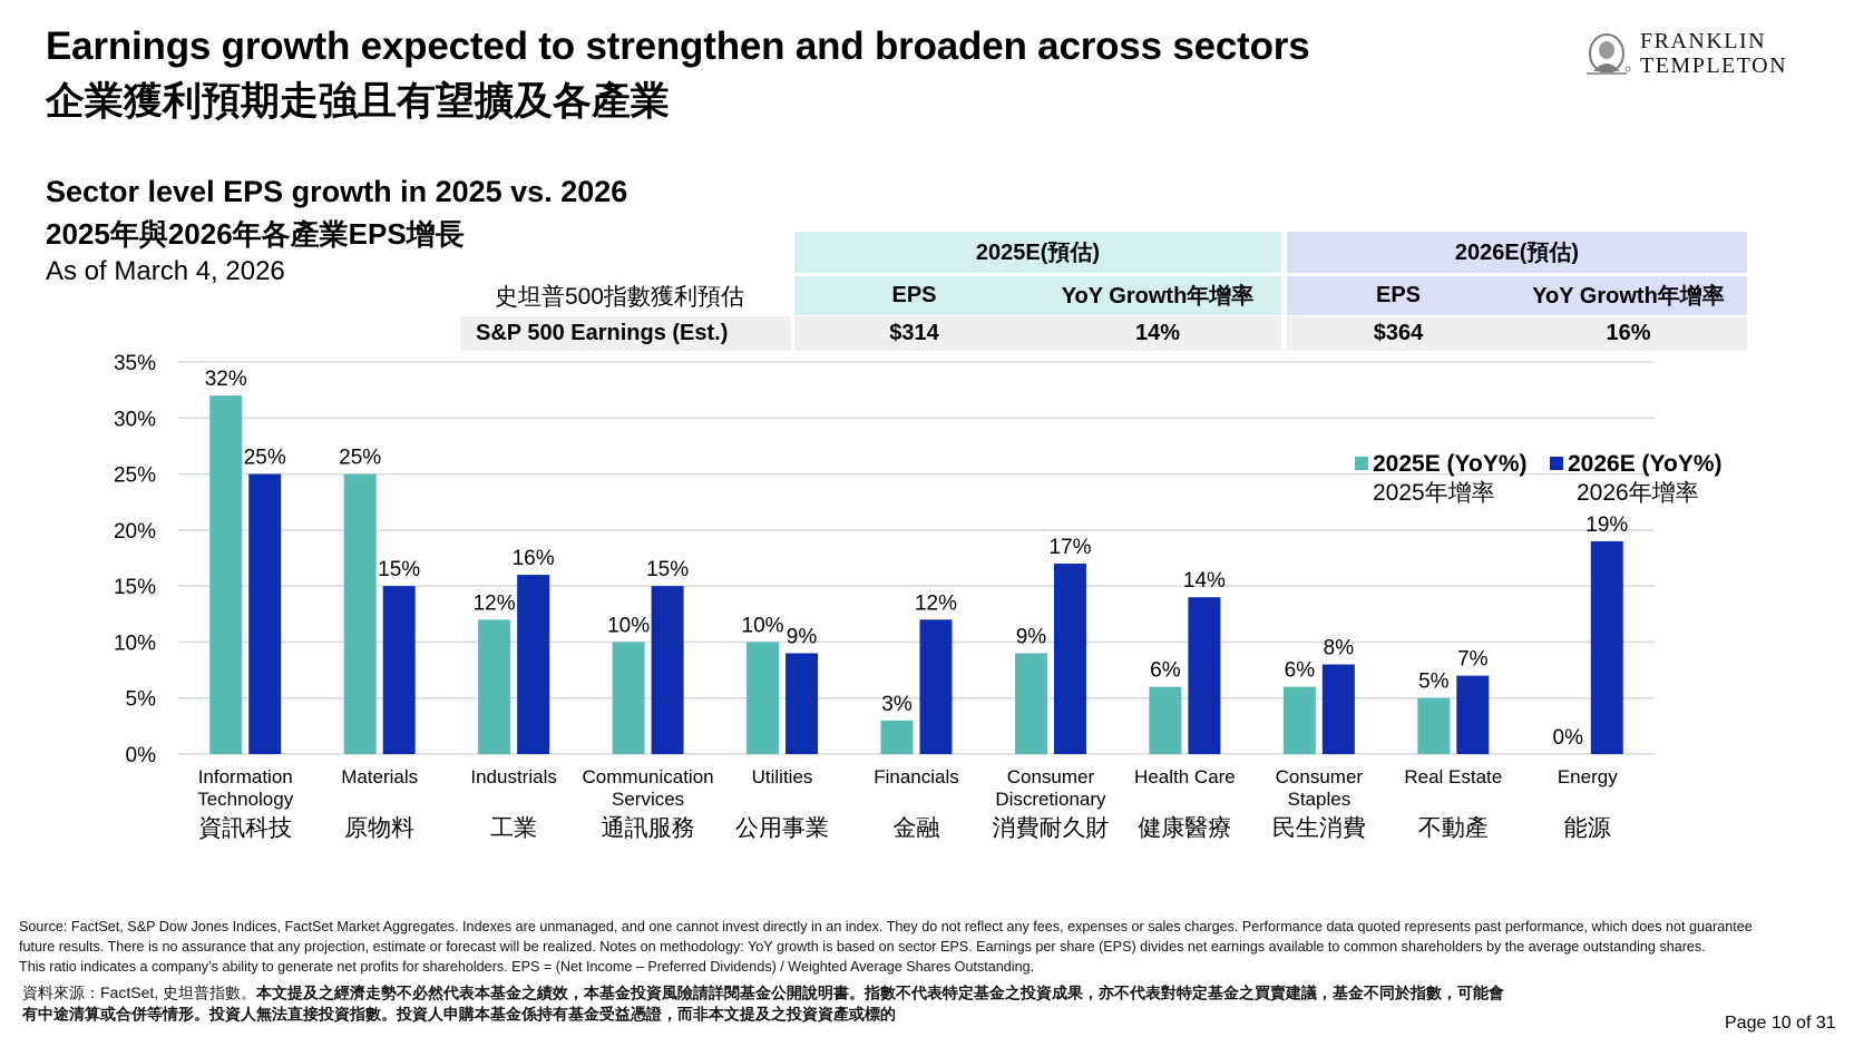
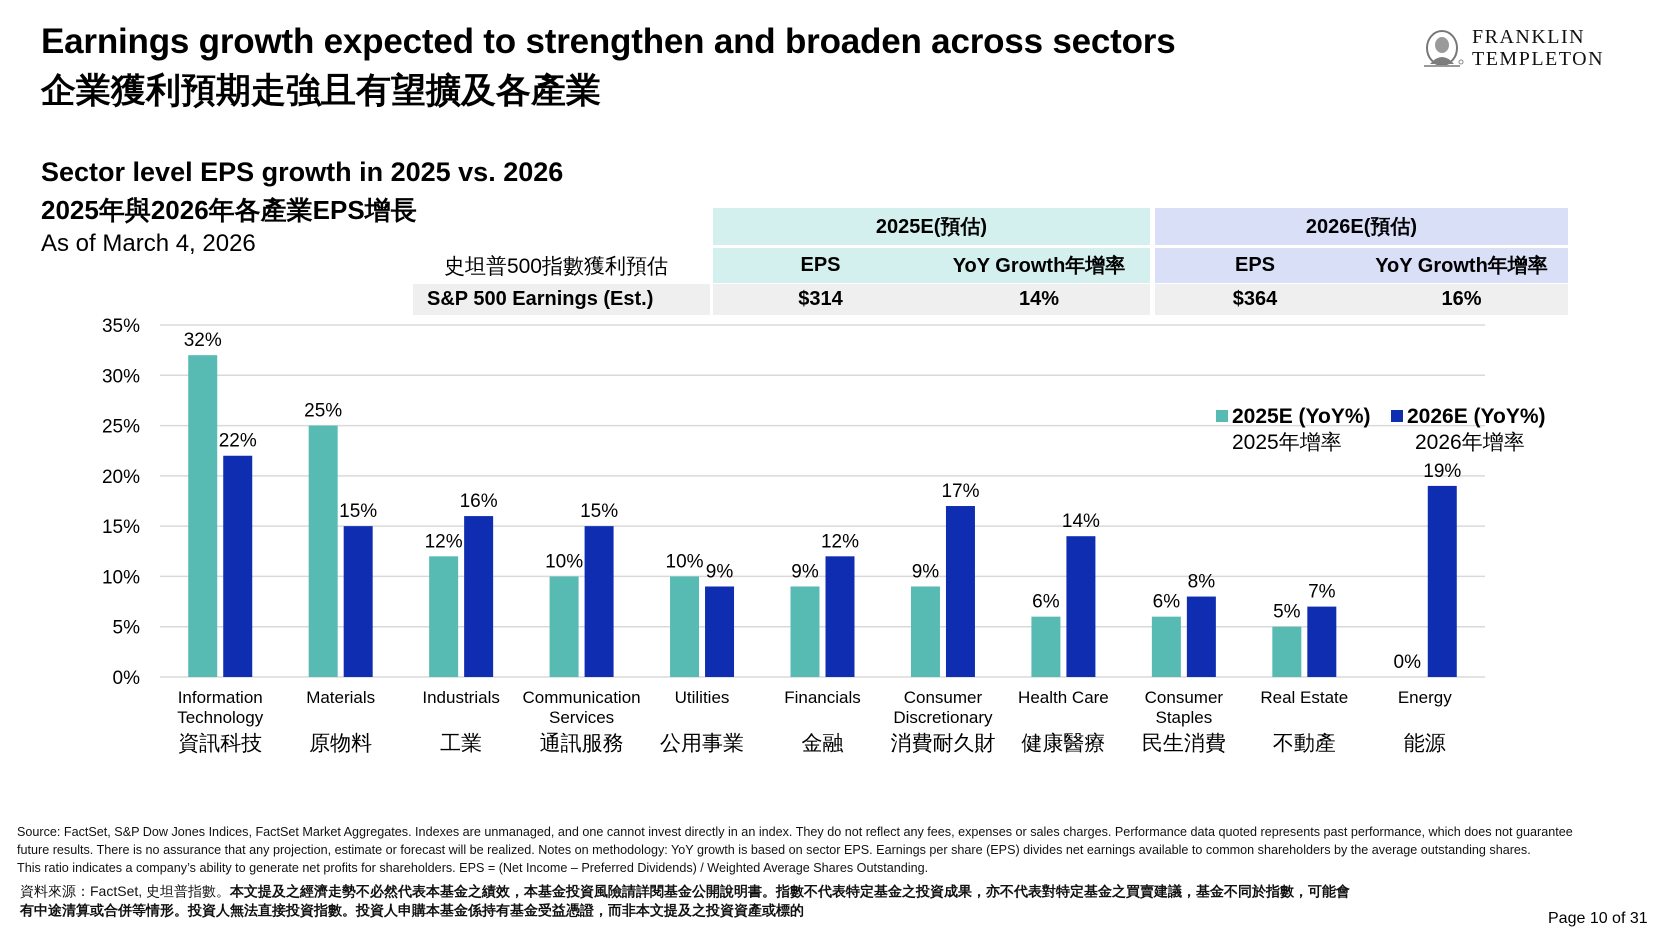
2026E (YoY%)/Information Technology: 25% -> 22%
2025E (YoY%)/Financials: 3% -> 9%
